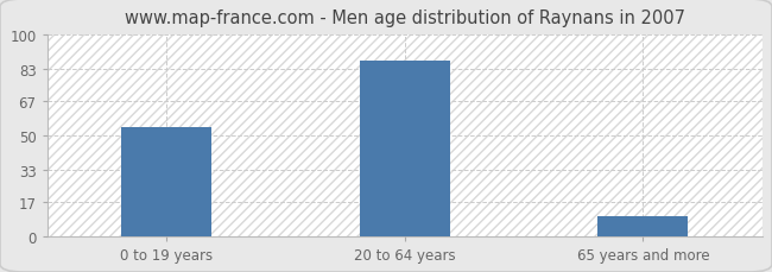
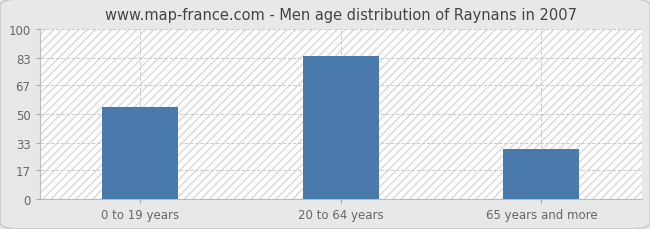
20 to 64 years: 87 -> 84
65 years and more: 10 -> 29
